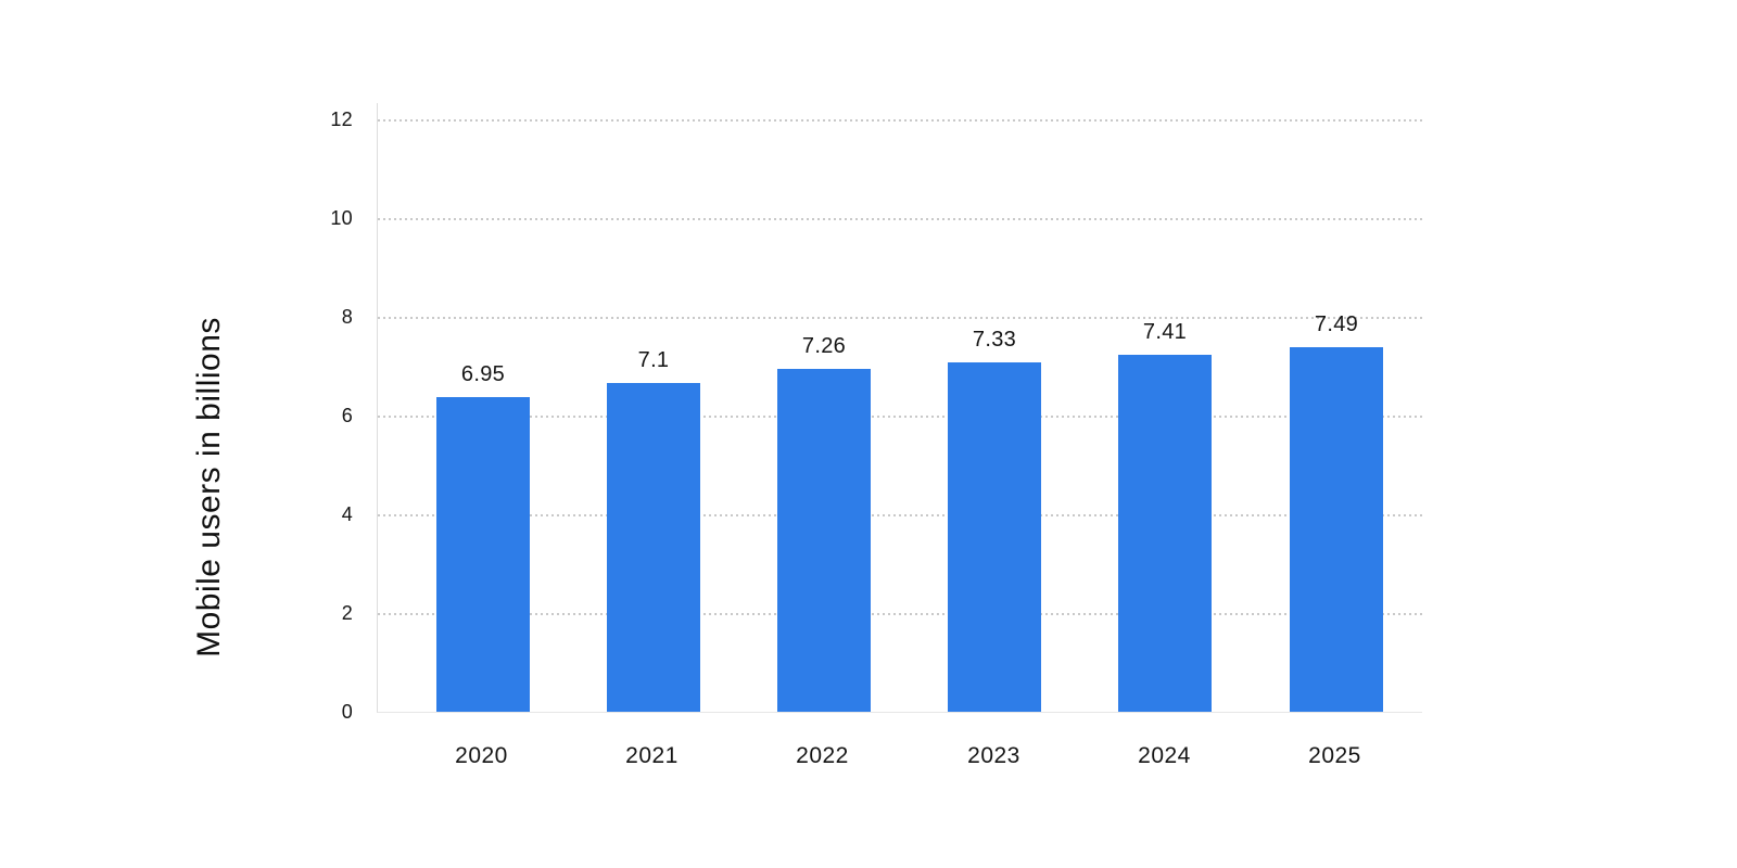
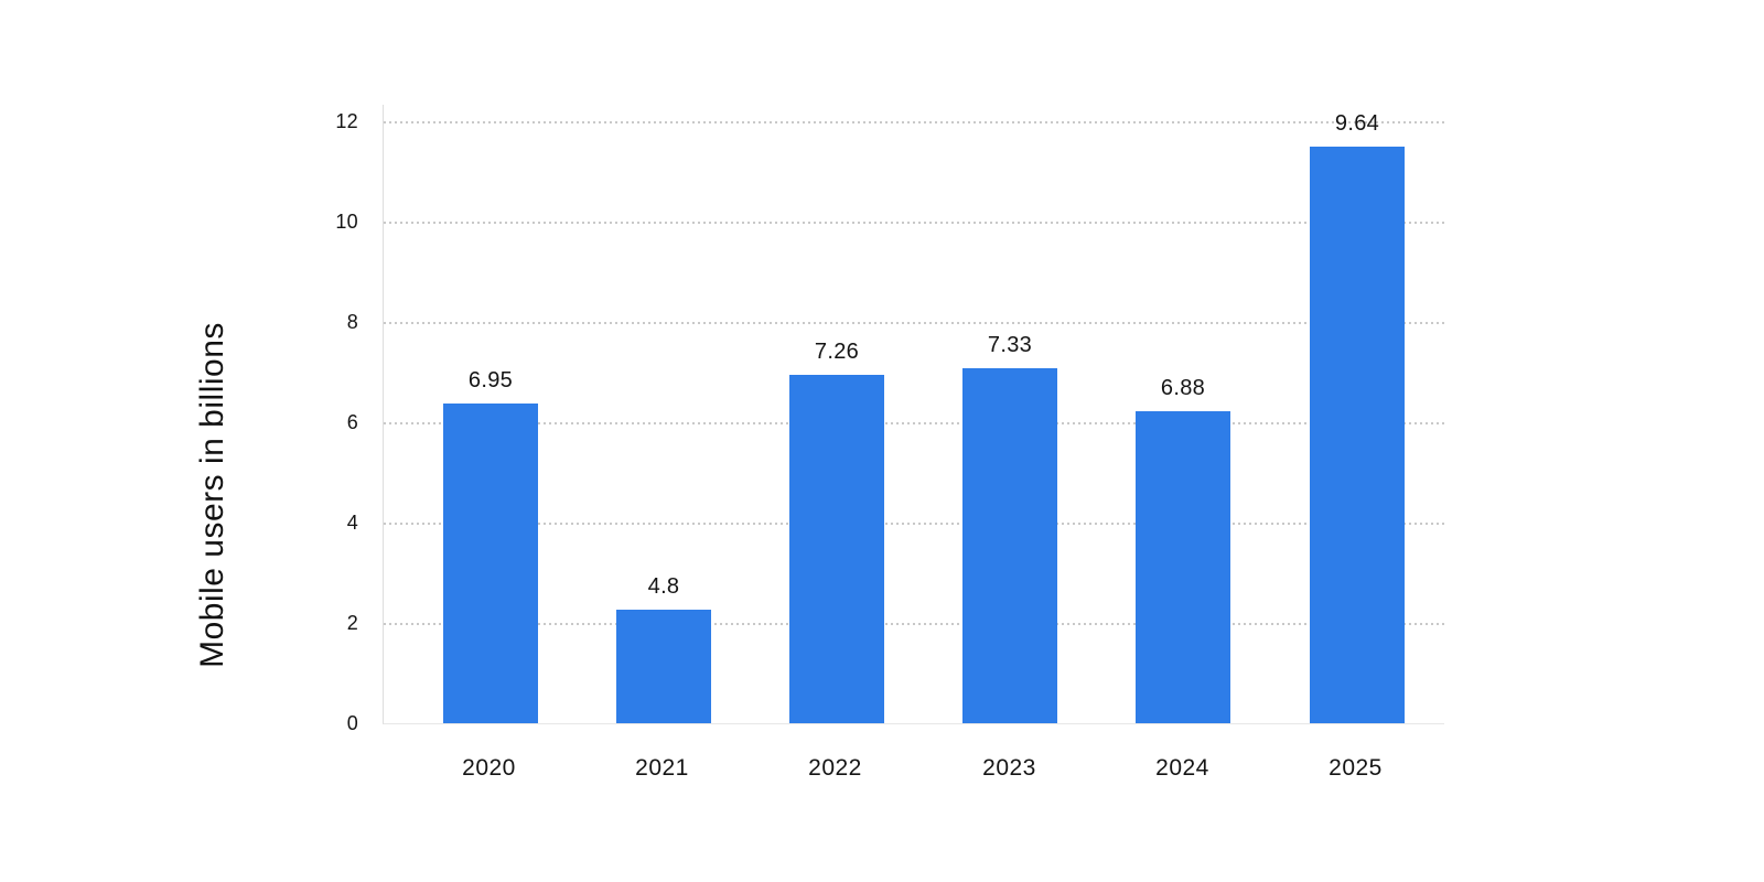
2021: 7.1 -> 4.8
2024: 7.41 -> 6.88
2025: 7.49 -> 9.64
